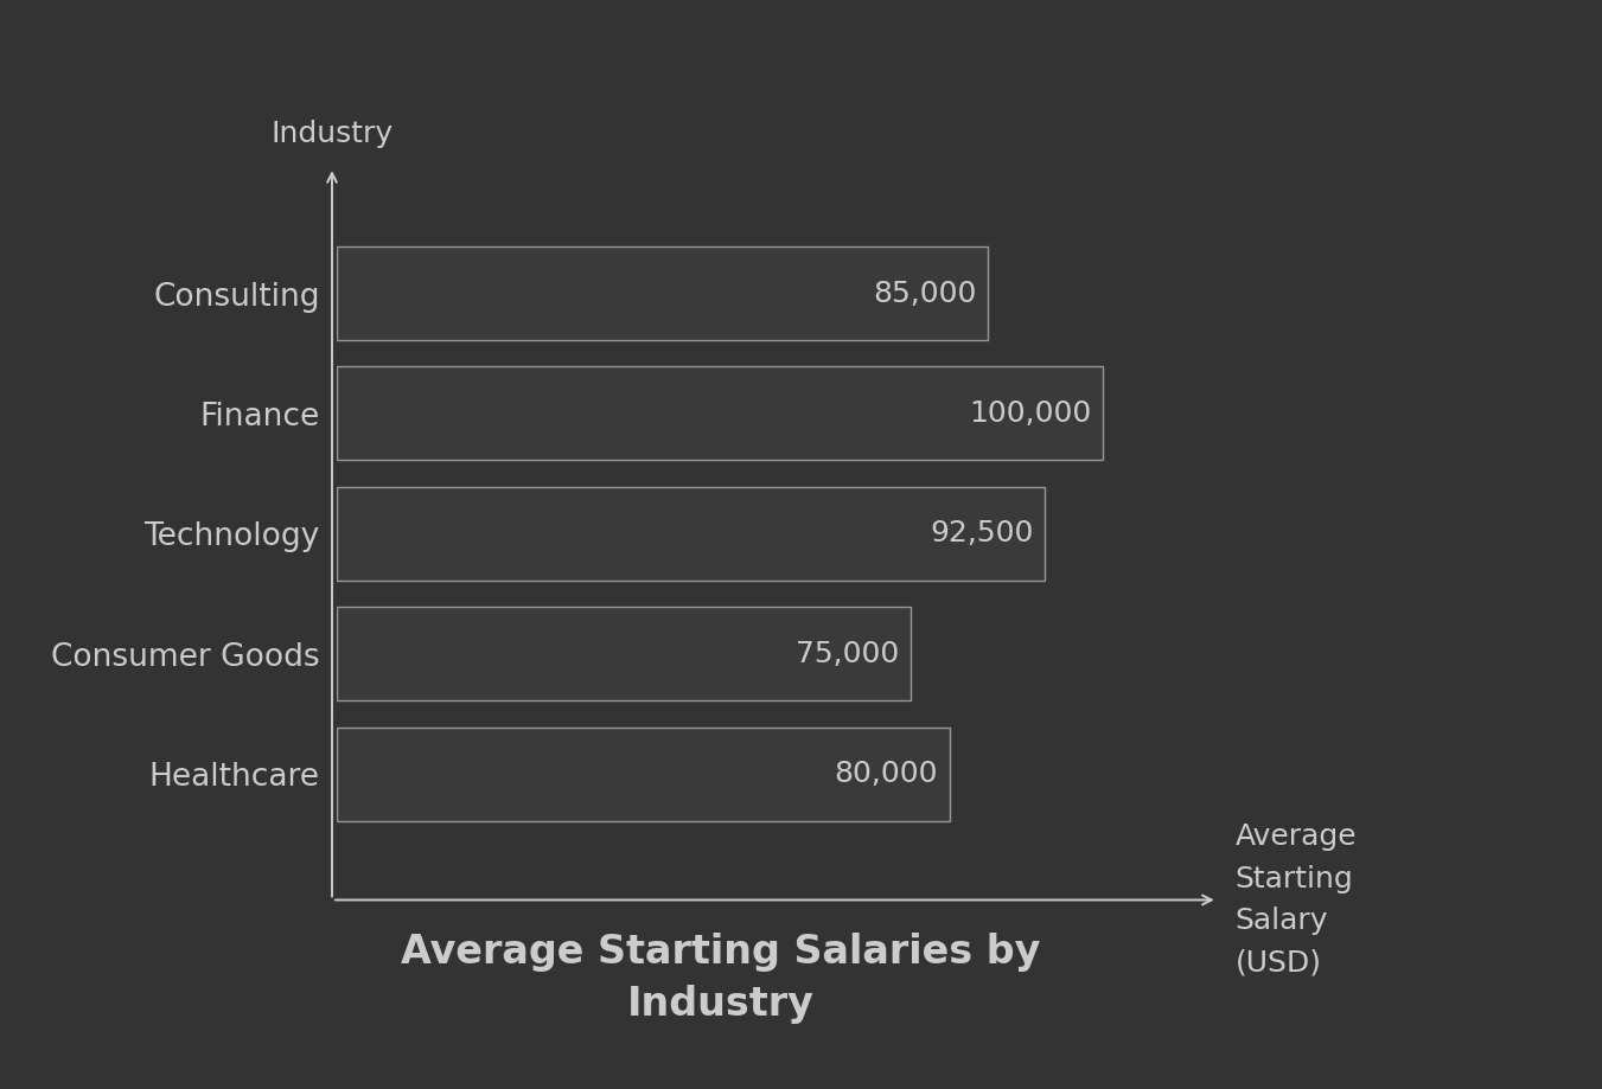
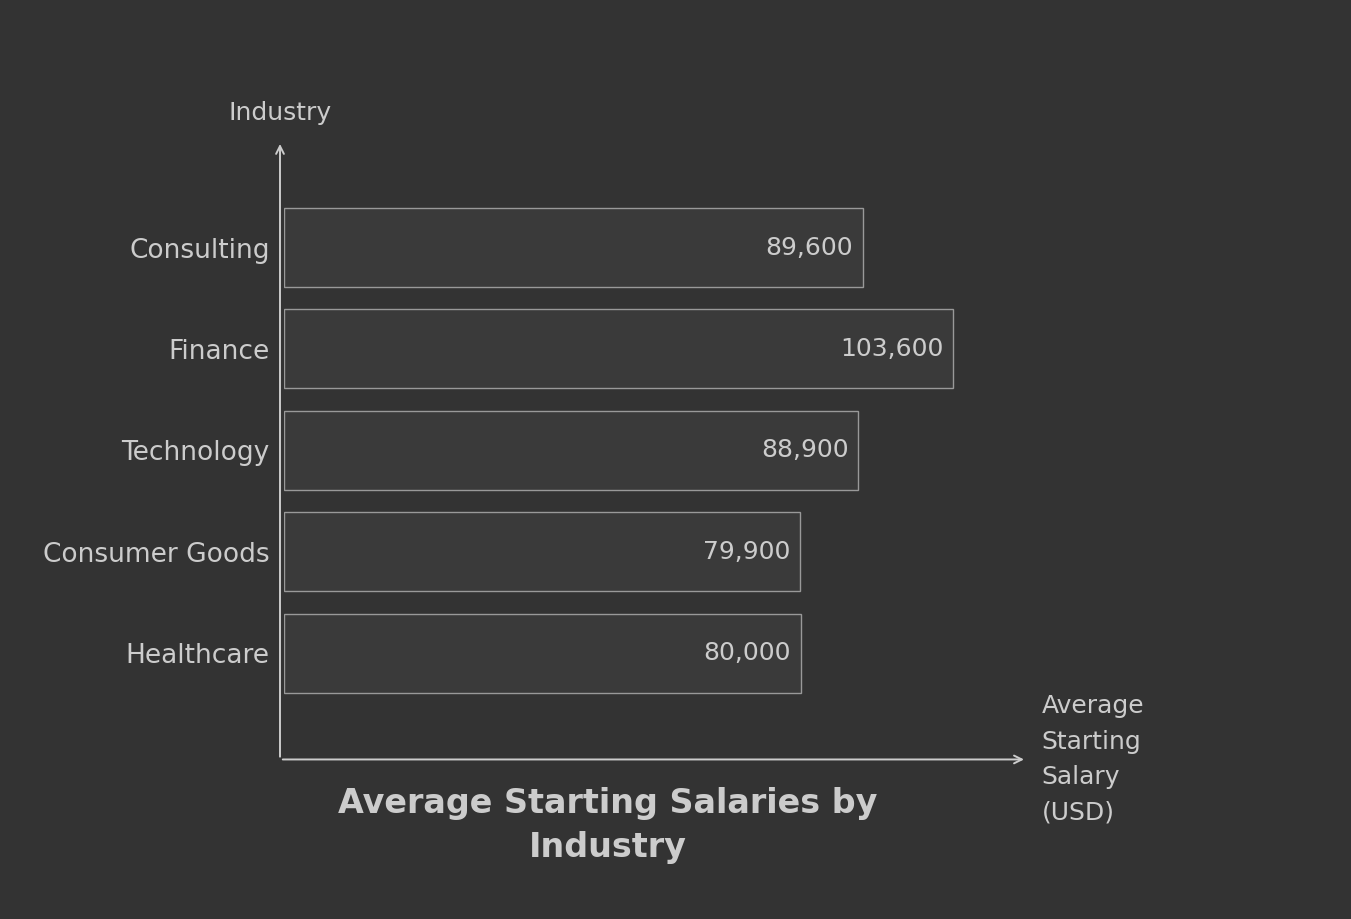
Consulting: 85,000 -> 89,600
Finance: 100,000 -> 103,600
Technology: 92,500 -> 88,900
Consumer Goods: 75,000 -> 79,900
